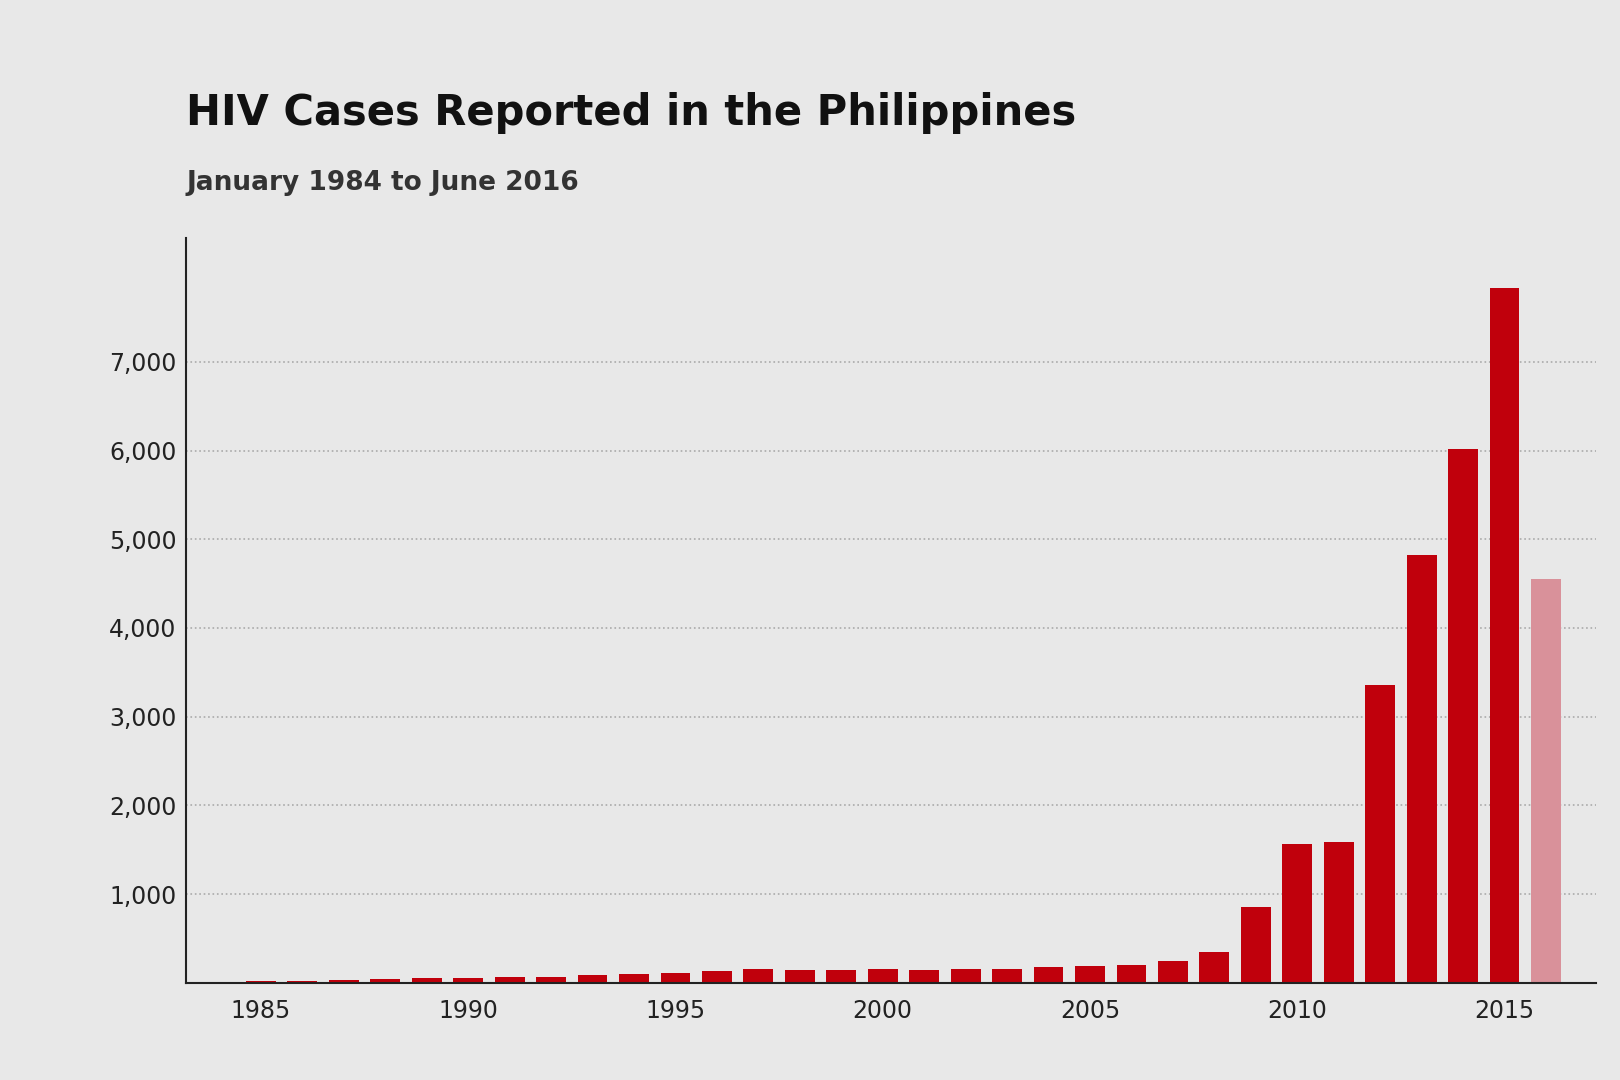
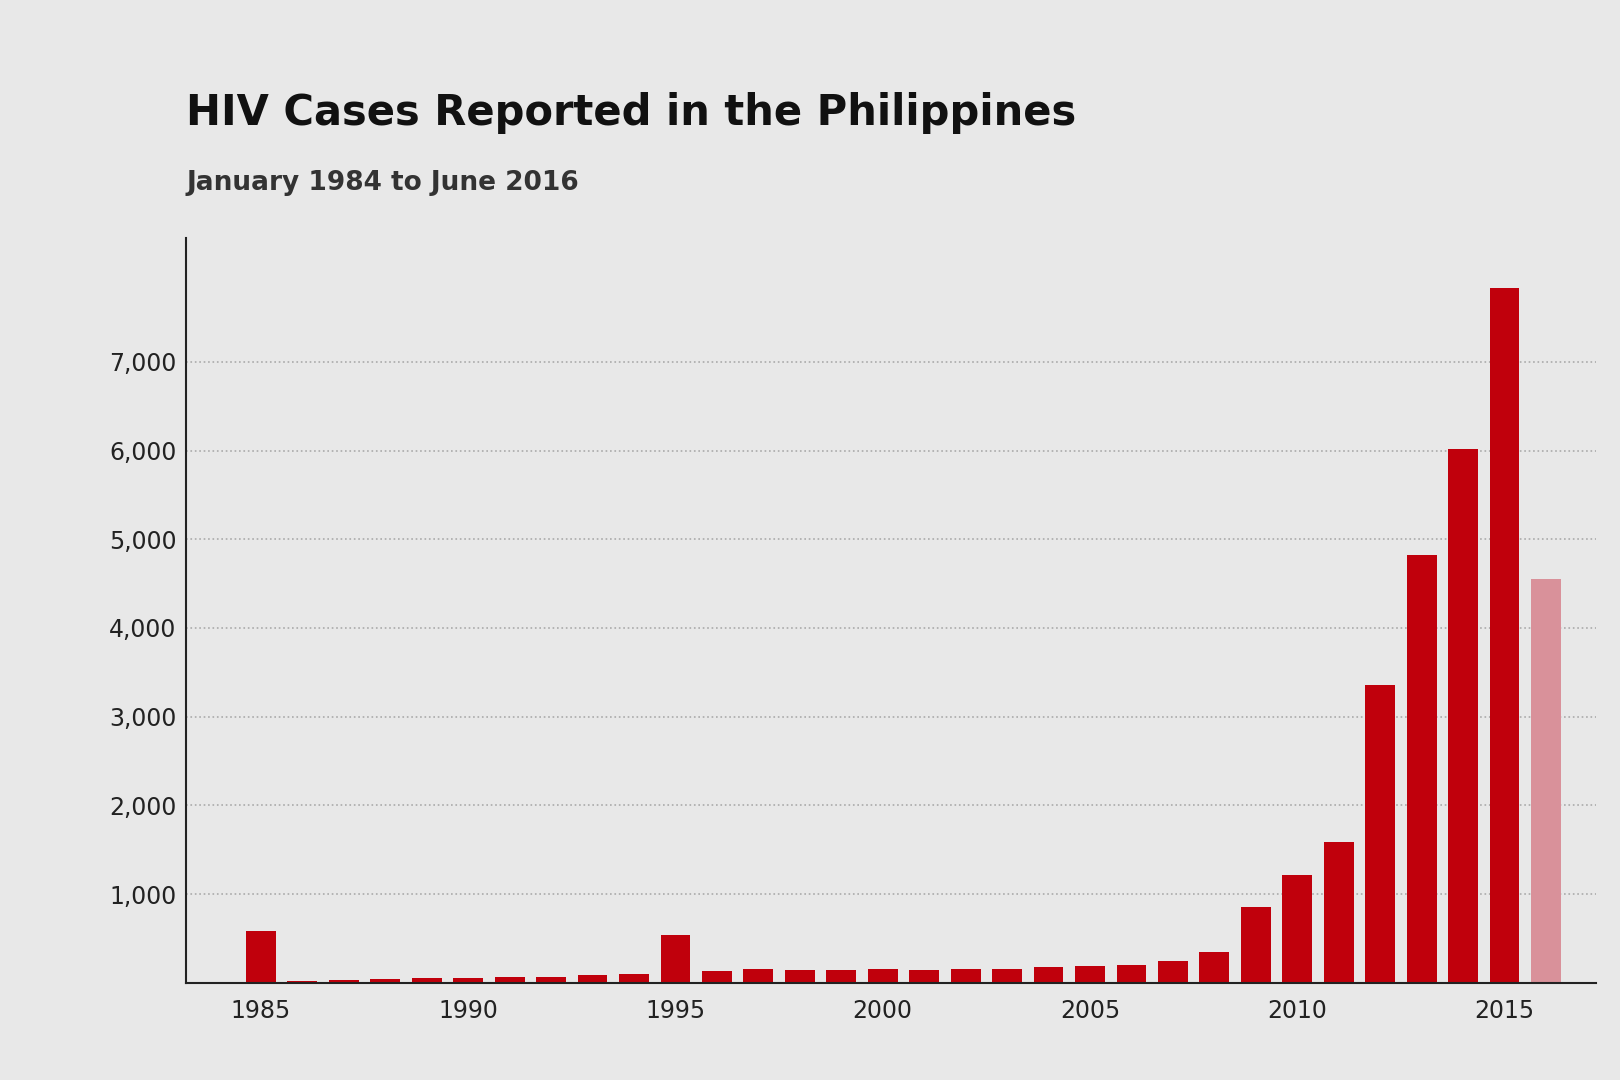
1985: 20 -> 580
1995: 120 -> 540
2010: 1,570 -> 1,220
